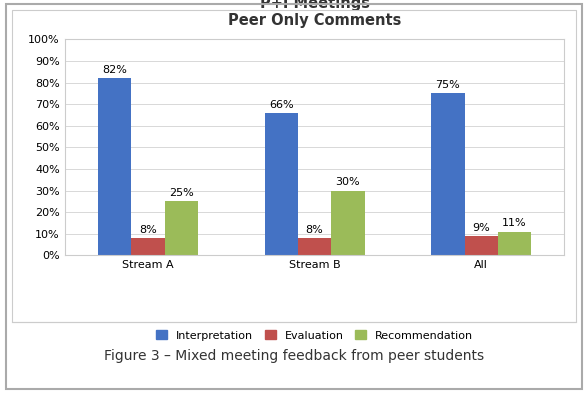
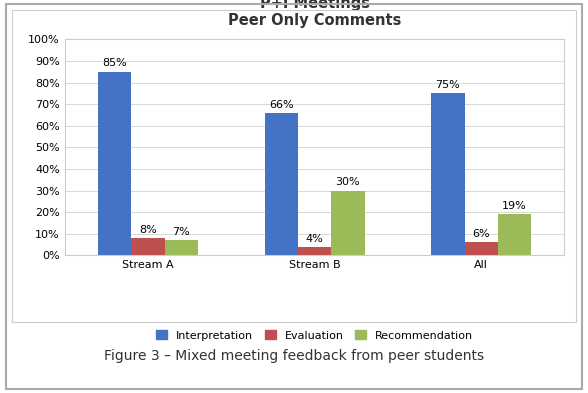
Interpretation/Stream A: 82% -> 85%
Recommendation/Stream A: 25% -> 7%
Evaluation/Stream B: 8% -> 4%
Evaluation/All: 9% -> 6%
Recommendation/All: 11% -> 19%
